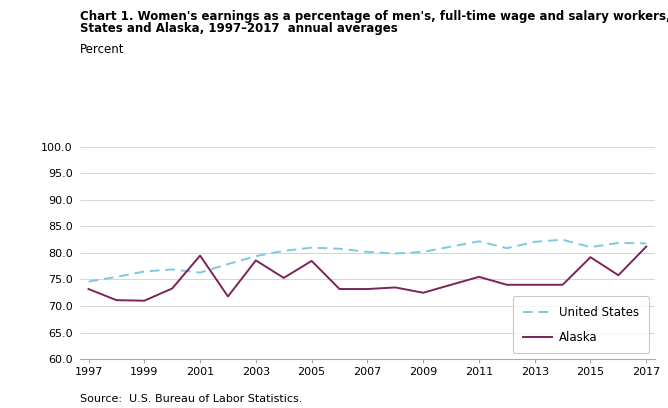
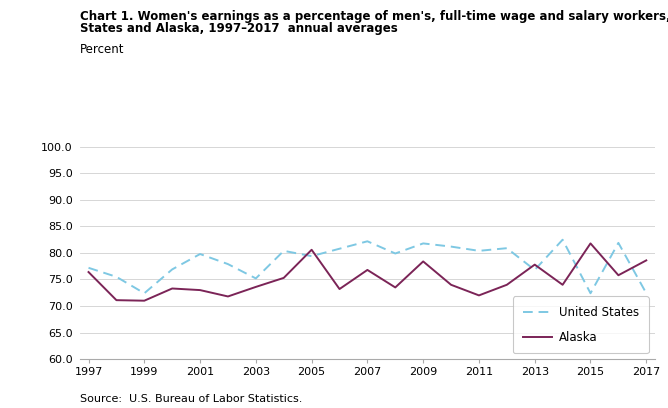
United States/1997: 74.6 -> 77.2
Alaska/1997: 73.2 -> 76.4
United States/1999: 76.5 -> 72.4
United States/2001: 76.3 -> 79.8
Alaska/2001: 79.5 -> 73.0
United States/2003: 79.4 -> 75.2
Alaska/2003: 78.6 -> 73.6
United States/2005: 81.0 -> 79.4
Alaska/2005: 78.5 -> 80.6
United States/2007: 80.2 -> 82.2
Alaska/2007: 73.2 -> 76.8
United States/2009: 80.2 -> 81.8
Alaska/2009: 72.5 -> 78.4
United States/2011: 82.2 -> 80.4
Alaska/2011: 75.5 -> 72.0
United States/2013: 82.1 -> 76.8
Alaska/2013: 74.0 -> 77.8
United States/2015: 81.1 -> 72.4
Alaska/2015: 79.2 -> 81.8
United States/2017: 81.8 -> 72.4
Alaska/2017: 81.2 -> 78.6
